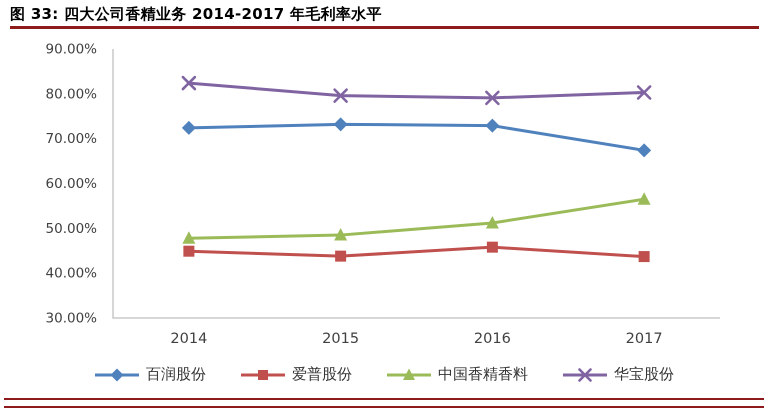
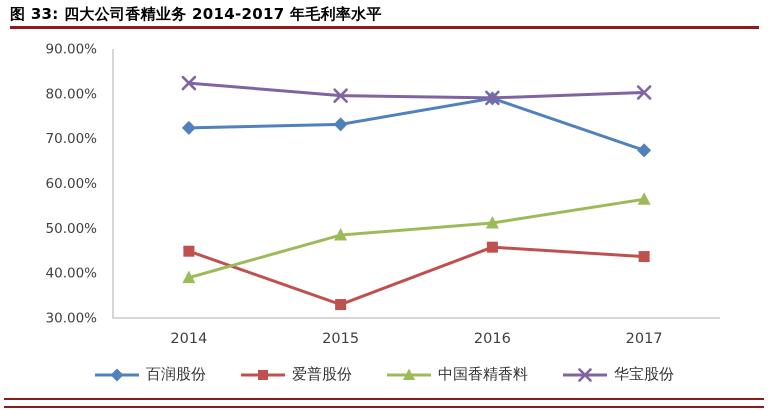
中国香精香料/2014: 48% -> 39%
爱普股份/2015: 44% -> 33%
百润股份/2016: 73% -> 79%
